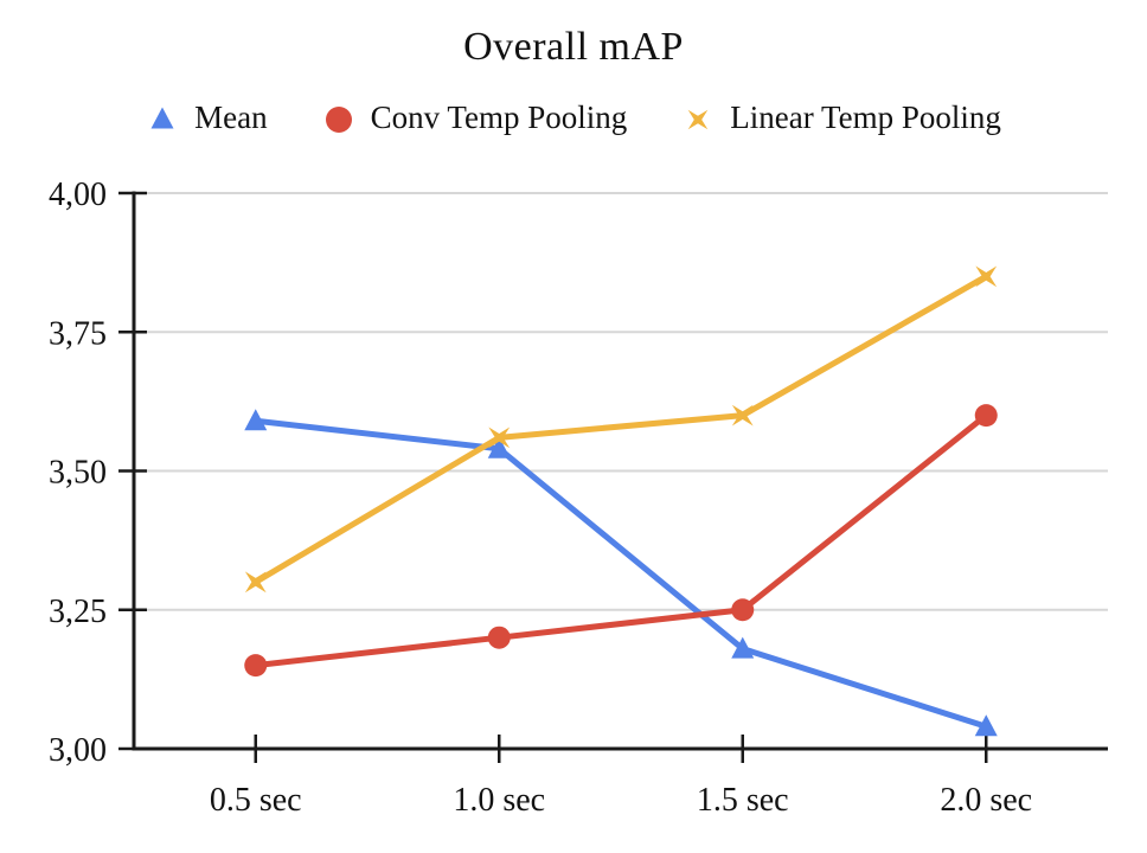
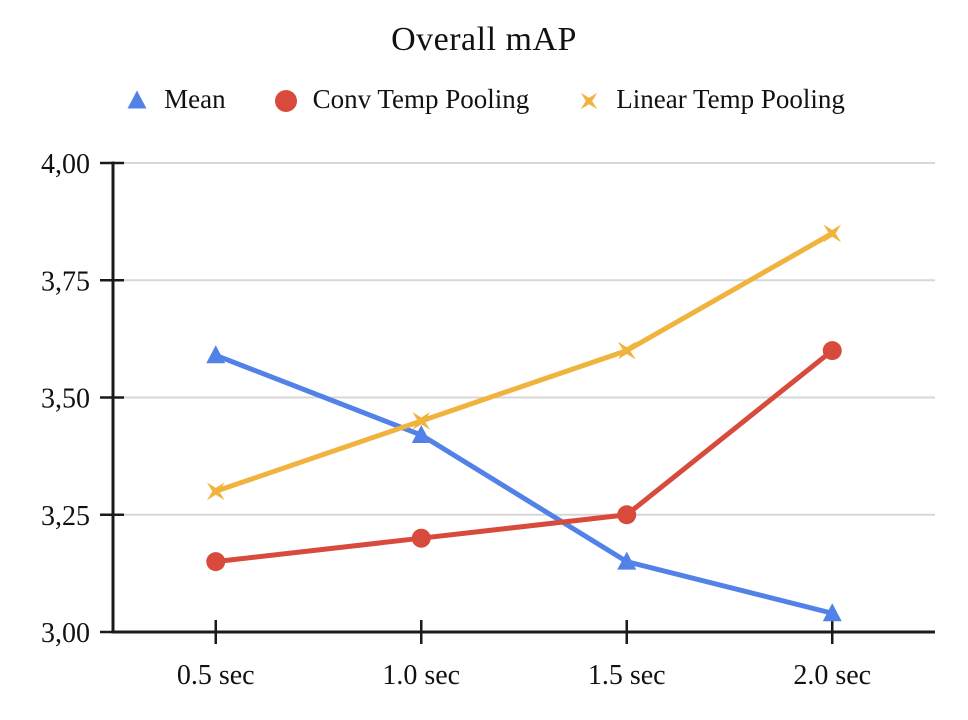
Mean/1.0 sec: 3,54 -> 3,42
Linear Temp Pooling/1.0 sec: 3,56 -> 3,45
Mean/1.5 sec: 3,18 -> 3,15
